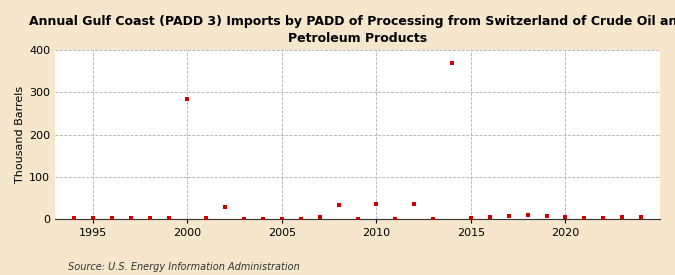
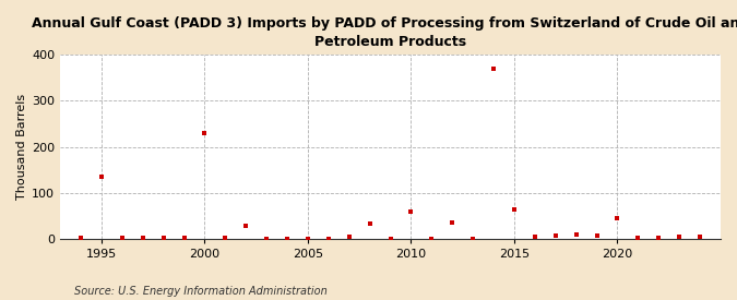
1995: 2 -> 135
2000: 285 -> 230
2010: 35 -> 60
2015: 2 -> 65
2020: 5 -> 45
